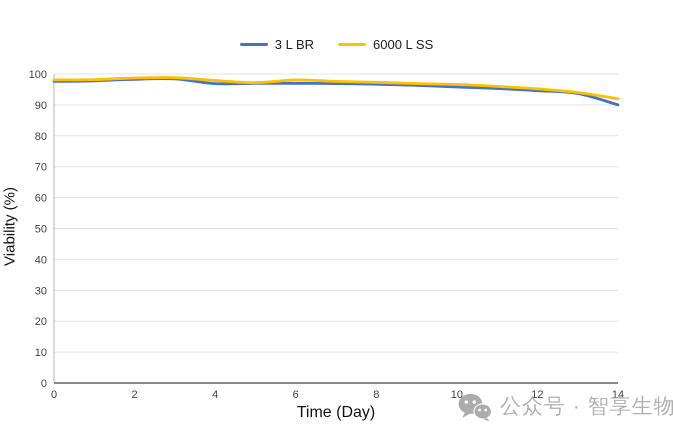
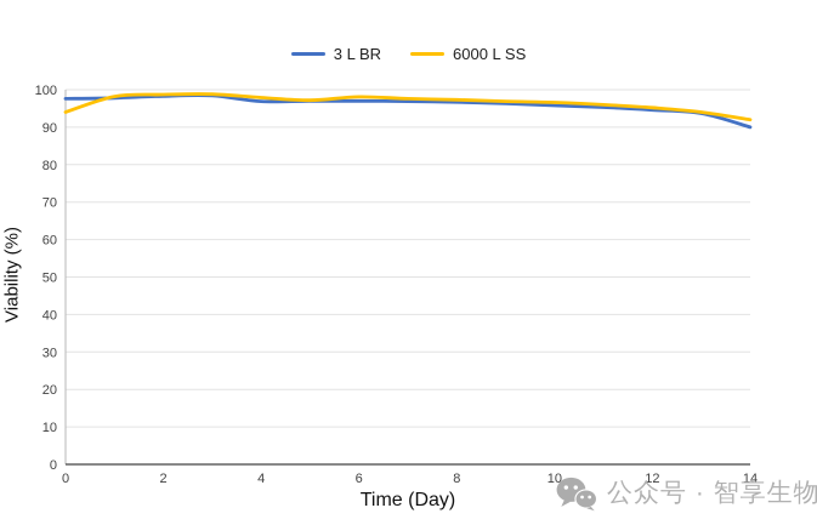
6000 L SS/0: 98 -> 94
